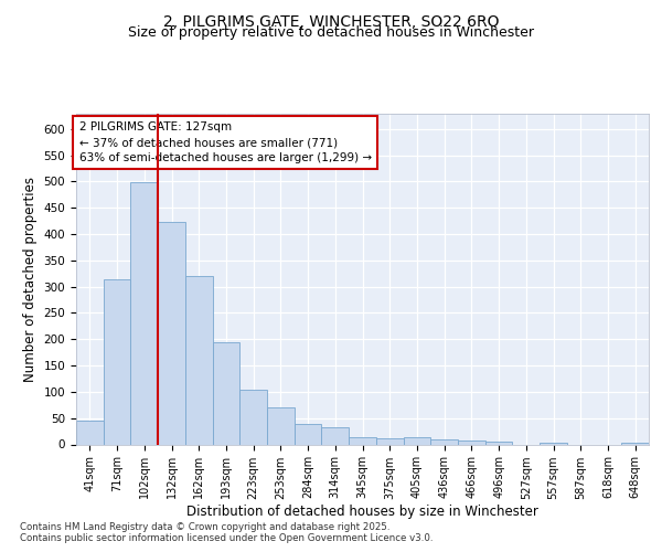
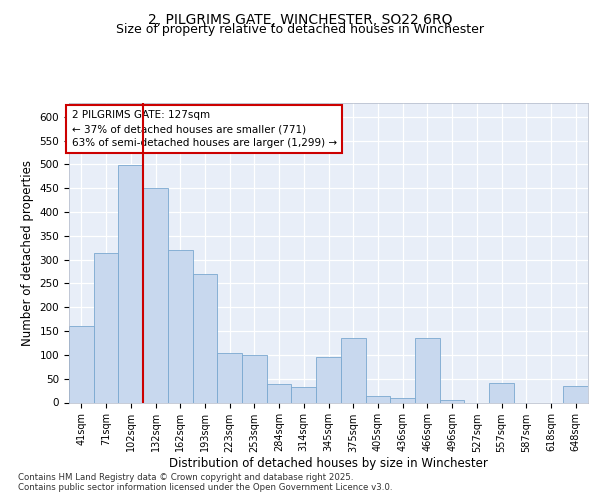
41sqm: 45 -> 160
132sqm: 424 -> 450
193sqm: 195 -> 270
253sqm: 70 -> 100
345sqm: 13 -> 95
375sqm: 12 -> 135
466sqm: 7 -> 135
557sqm: 4 -> 40
648sqm: 4 -> 35
